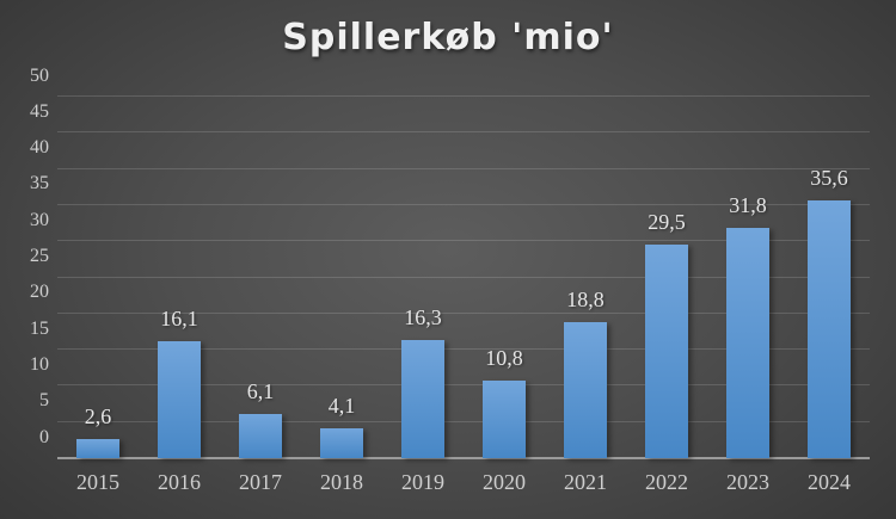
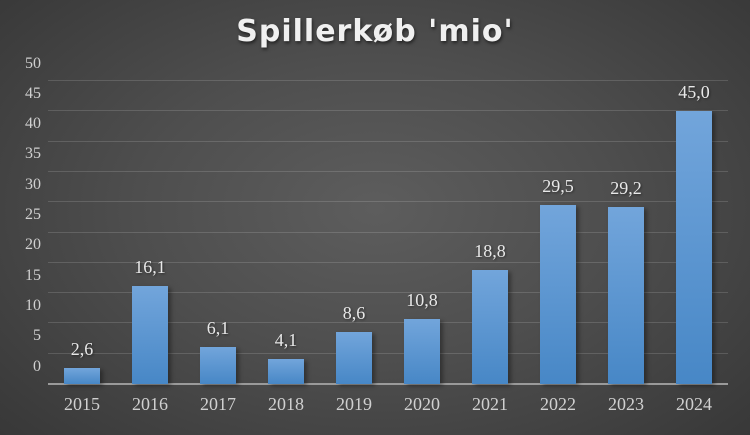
2019: 16,3 -> 8,6
2023: 31,8 -> 29,2
2024: 35,6 -> 45,0
